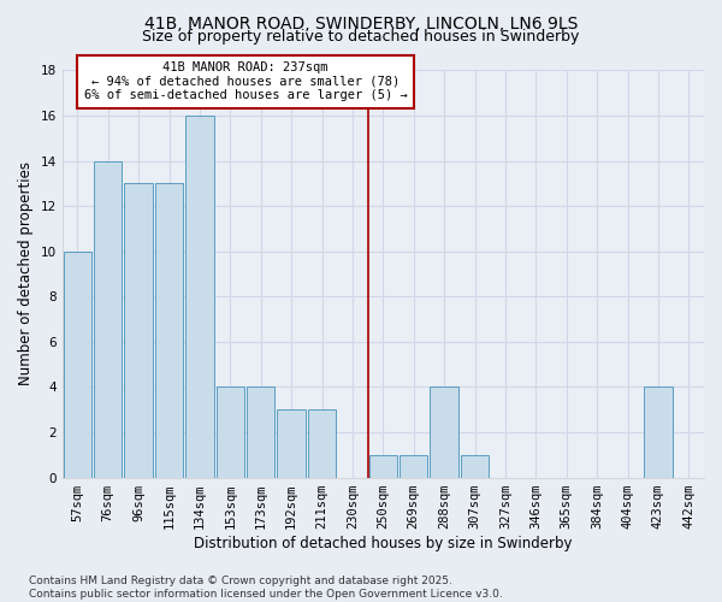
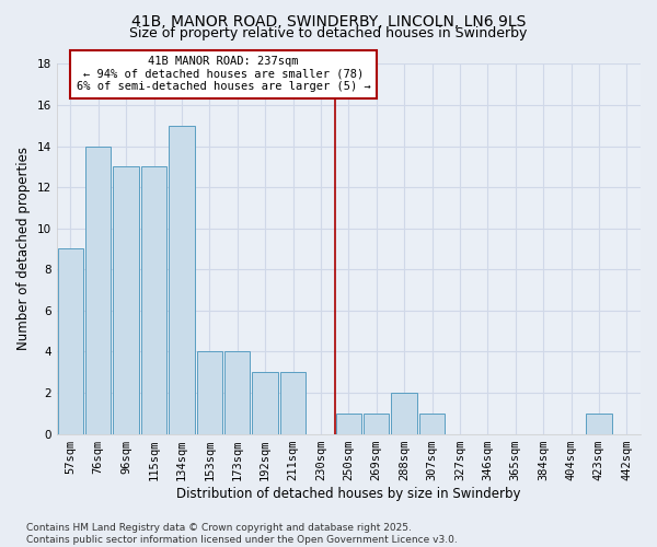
57sqm: 10 -> 9
134sqm: 16 -> 15
288sqm: 4 -> 2
423sqm: 4 -> 1
